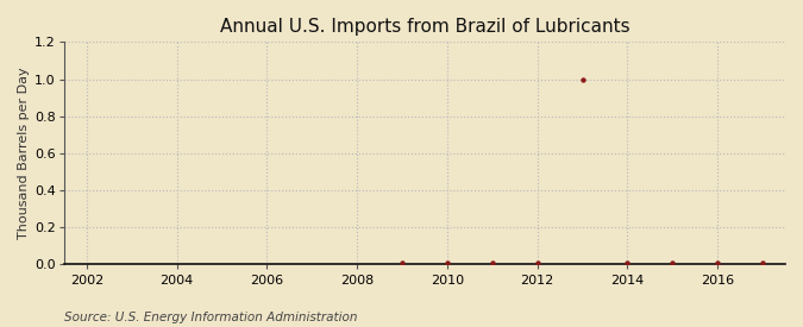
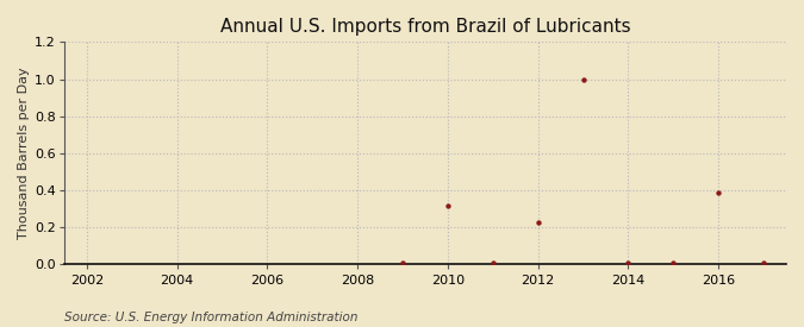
2010: 0.01 -> 0.32
2012: 0.01 -> 0.23
2016: 0.01 -> 0.39
